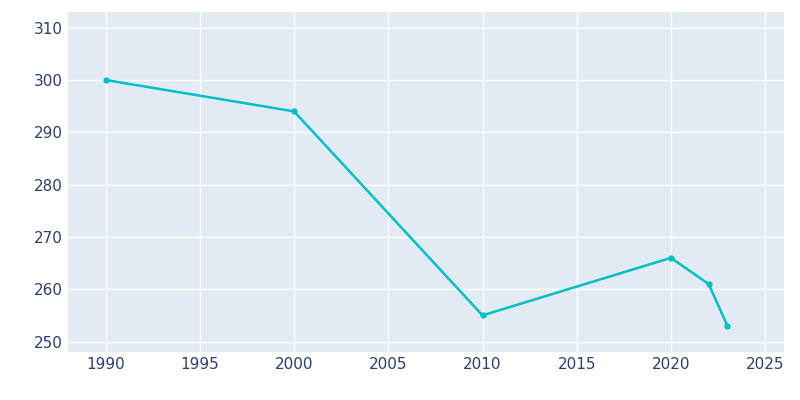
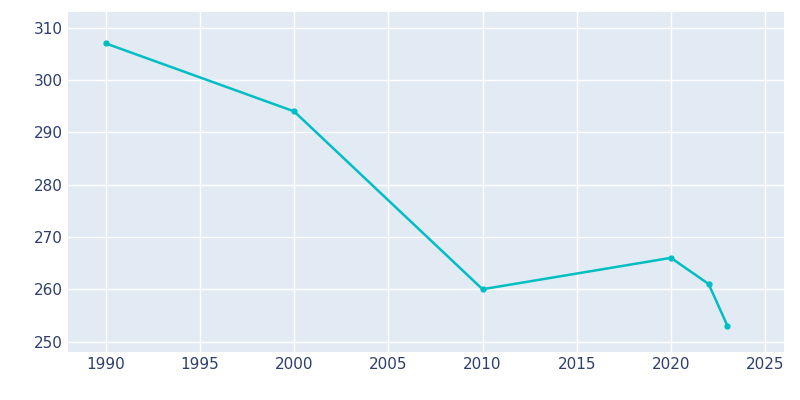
1990: 300 -> 307
2010: 255 -> 260
